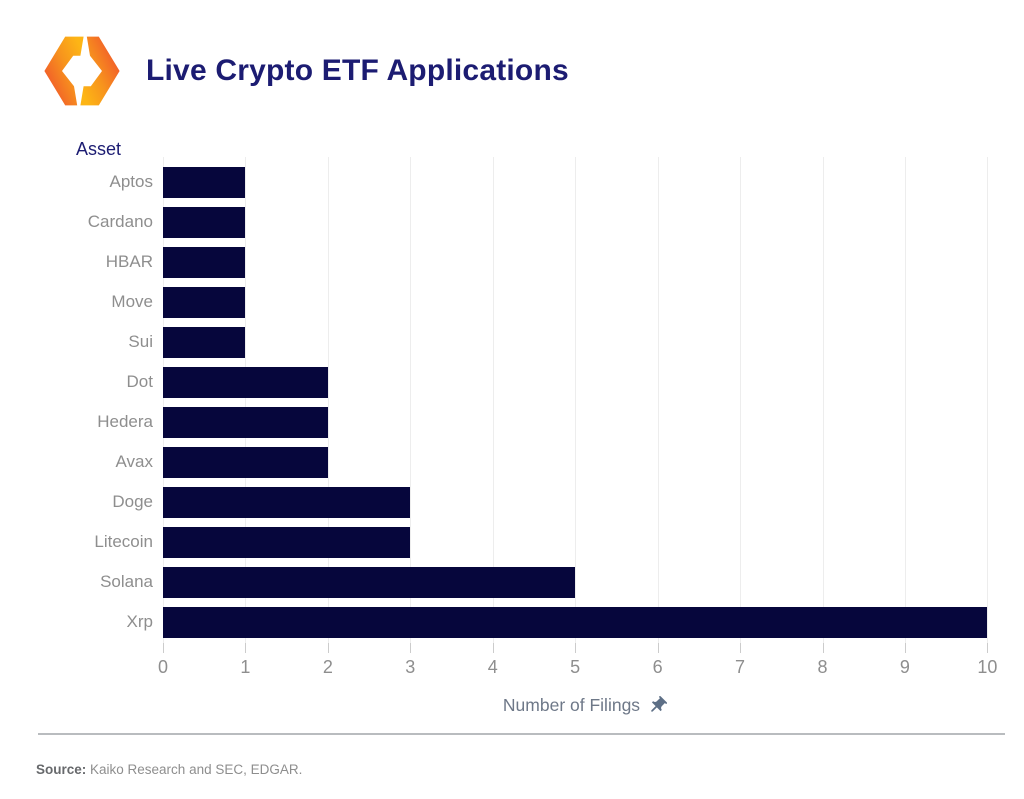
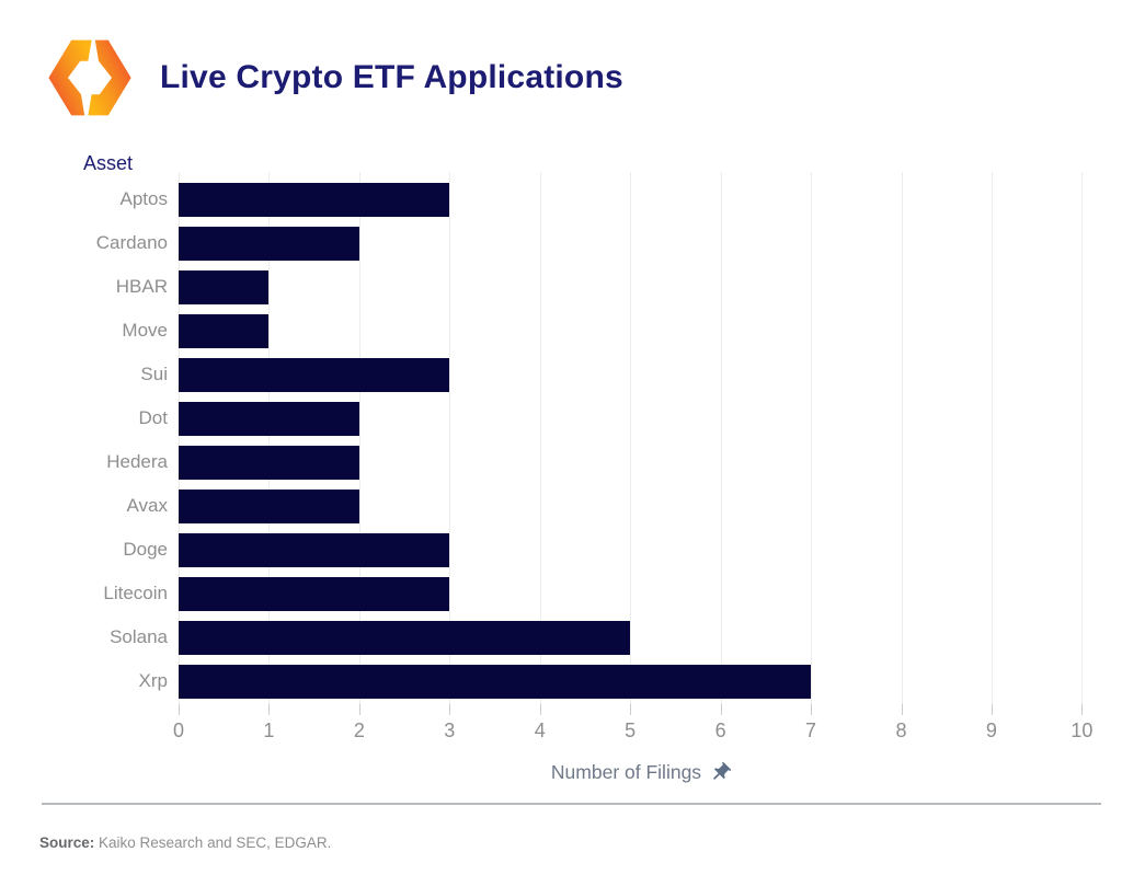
Aptos: 1 -> 3
Cardano: 1 -> 2
Sui: 1 -> 3
Xrp: 10 -> 7
